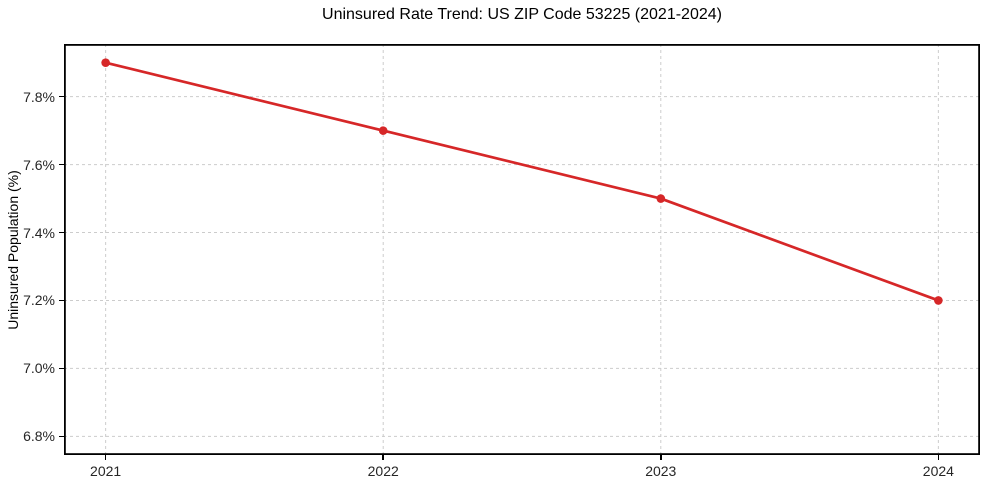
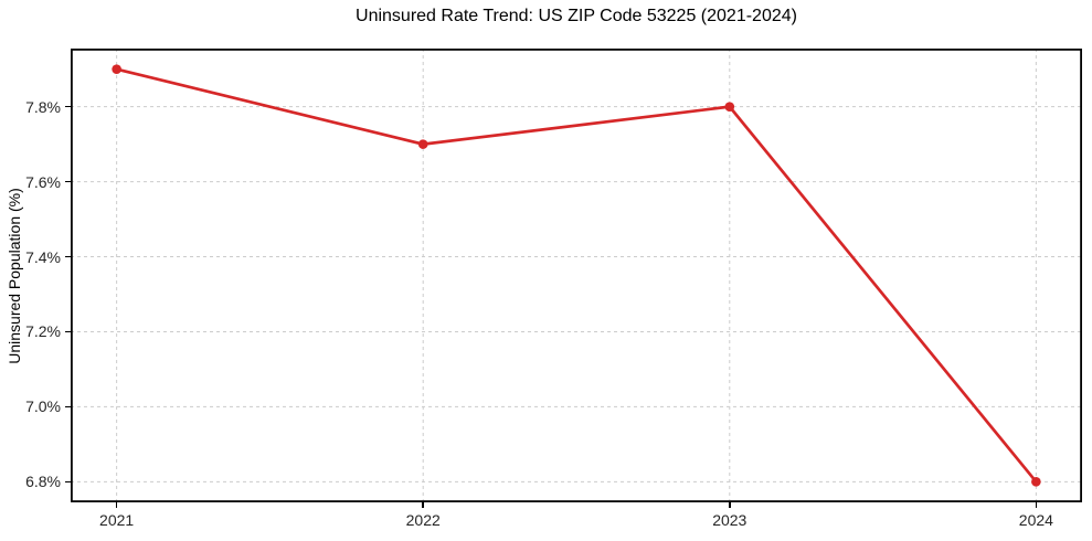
2023: 7.5% -> 7.8%
2024: 7.2% -> 6.8%
